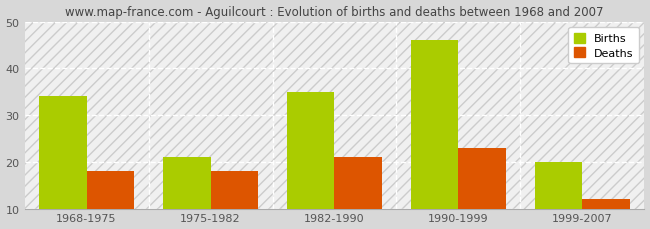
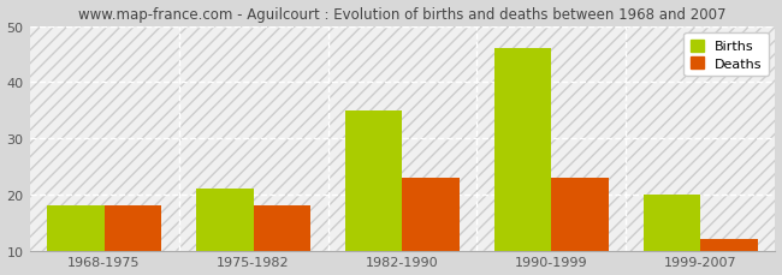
Births/1968-1975: 34 -> 18
Deaths/1982-1990: 21 -> 23
